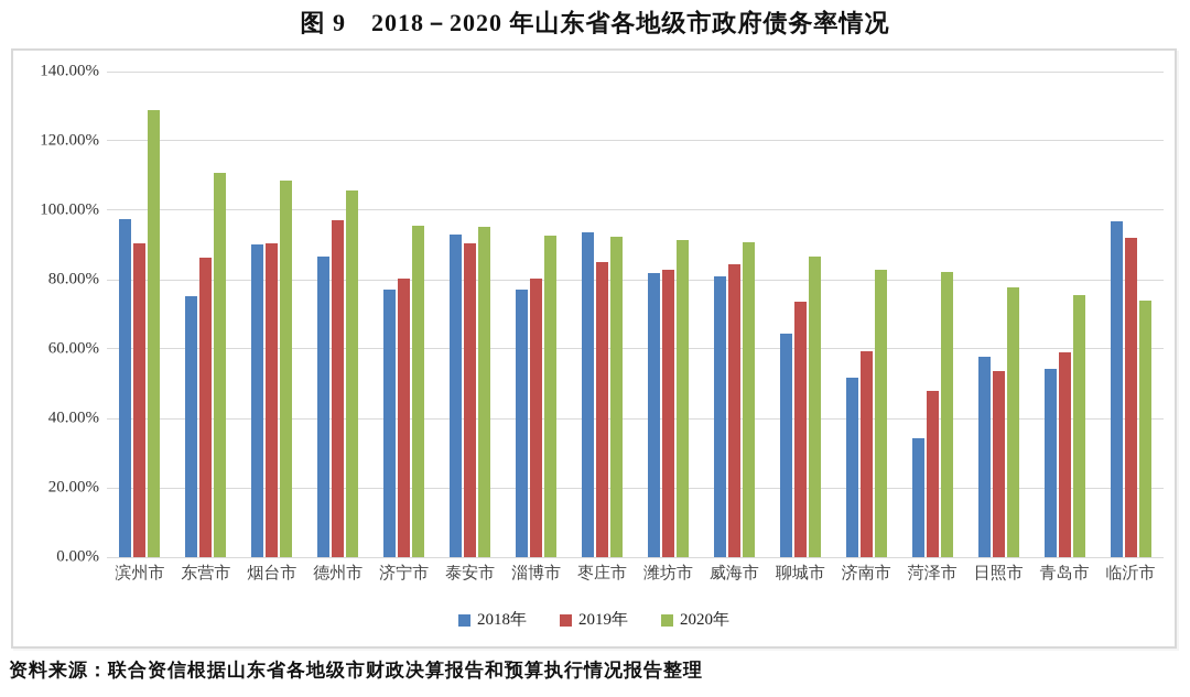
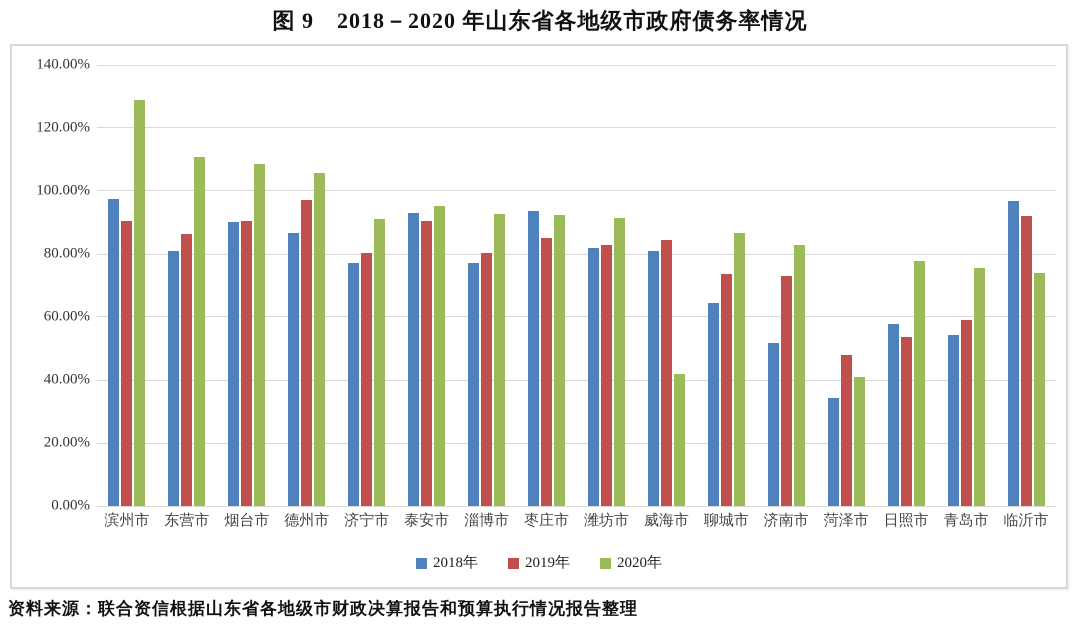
2018年/东营市: 75% -> 81%
2020年/济宁市: 96% -> 91%
2020年/威海市: 91% -> 42%
2019年/济南市: 60% -> 73%
2020年/菏泽市: 82% -> 41%
